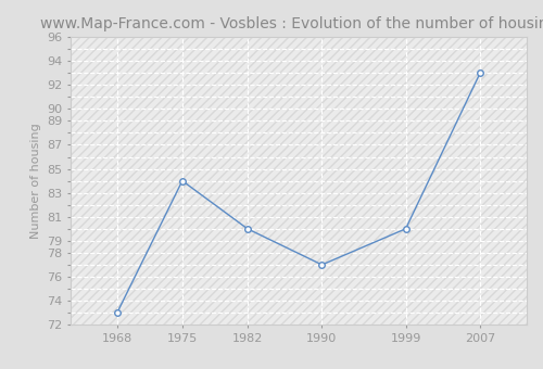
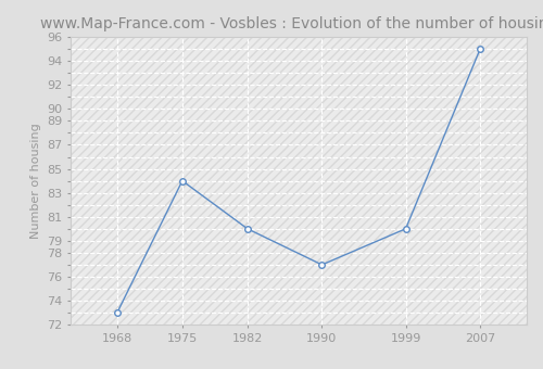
2007: 93 -> 95
